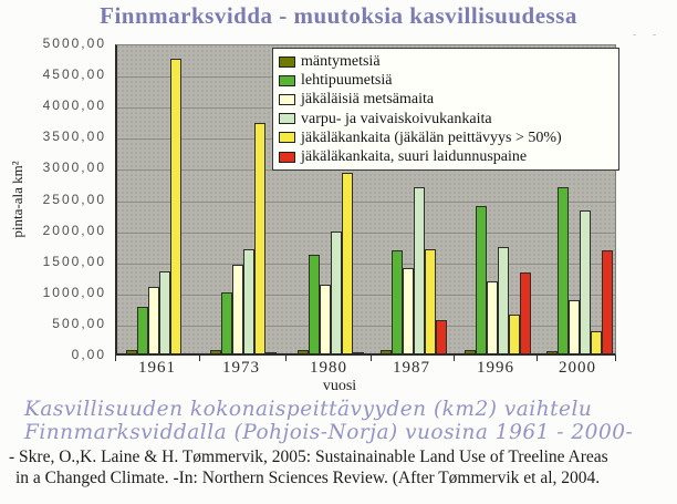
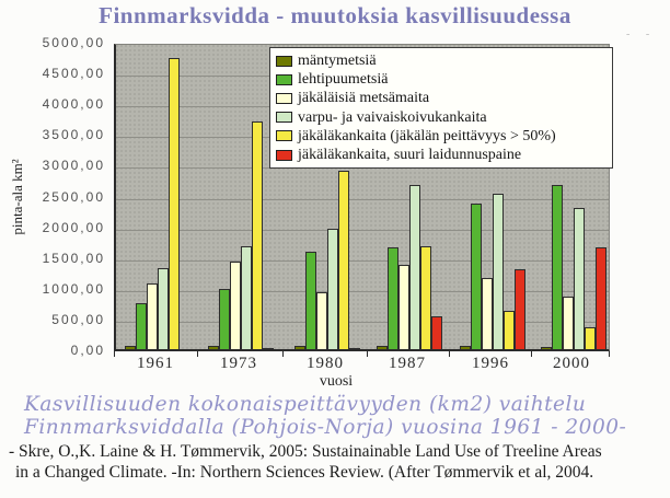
jäkäläisiä metsämaita/1980: 1100 -> 900
varpu- ja vaivaiskoivukankaita/1996: 1700 -> 2500
